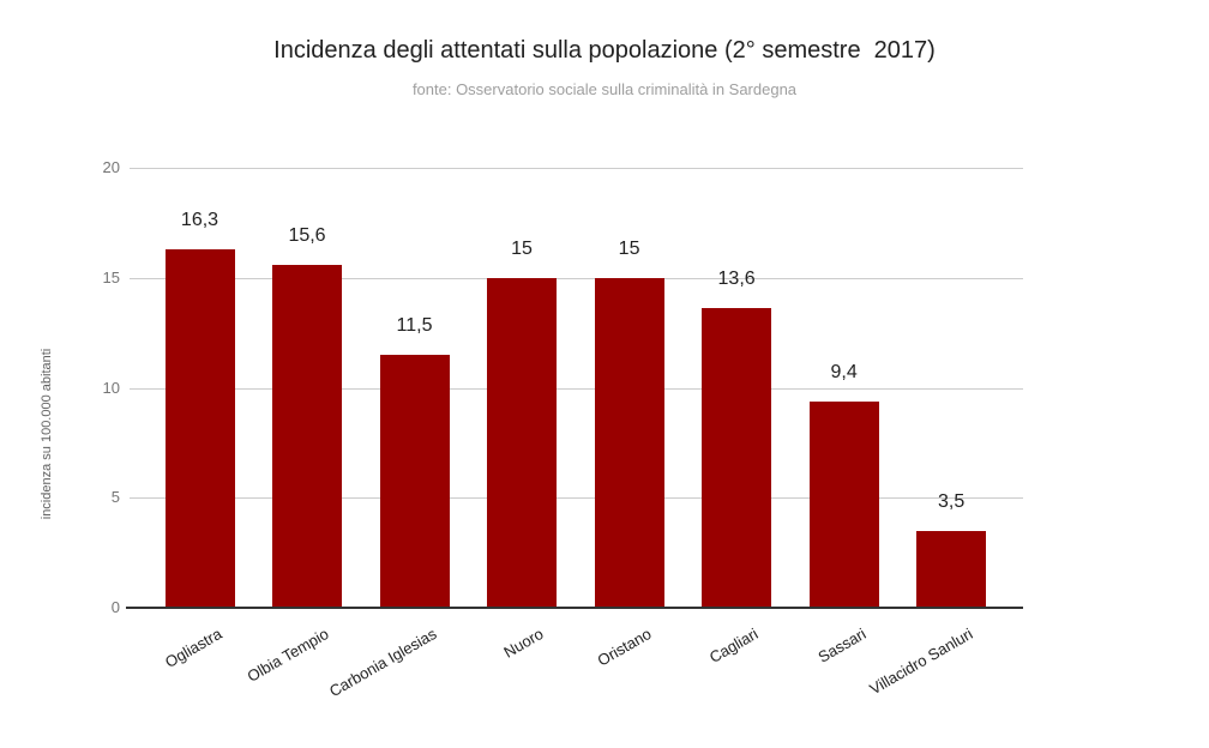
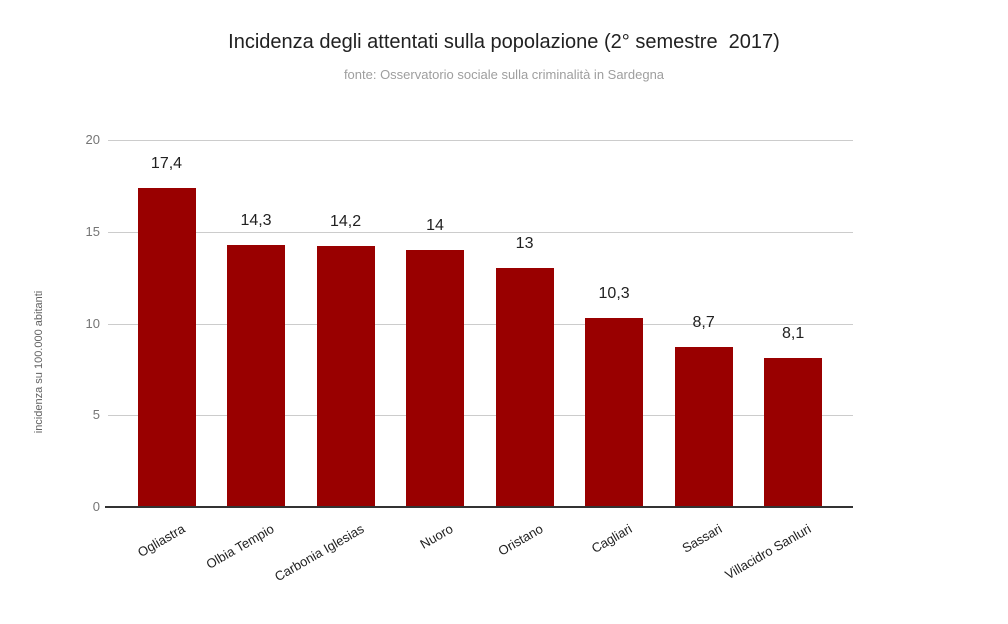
Ogliastra: 16,3 -> 17,4
Olbia Tempio: 15,6 -> 14,3
Carbonia Iglesias: 11,5 -> 14,2
Nuoro: 15 -> 14
Oristano: 15 -> 13
Cagliari: 13,6 -> 10,3
Sassari: 9,4 -> 8,7
Villacidro Sanluri: 3,5 -> 8,1
